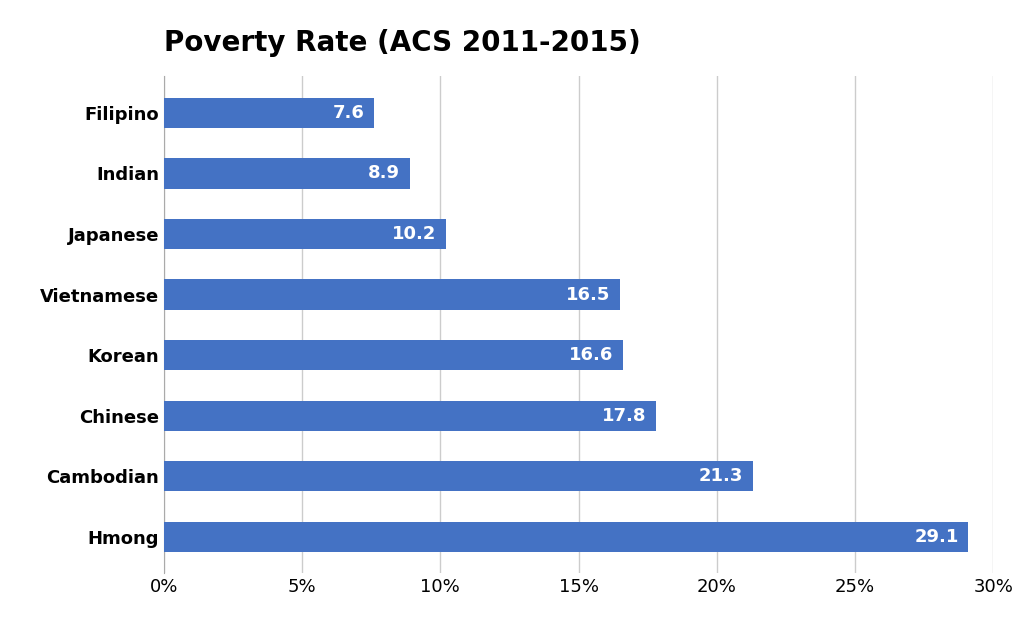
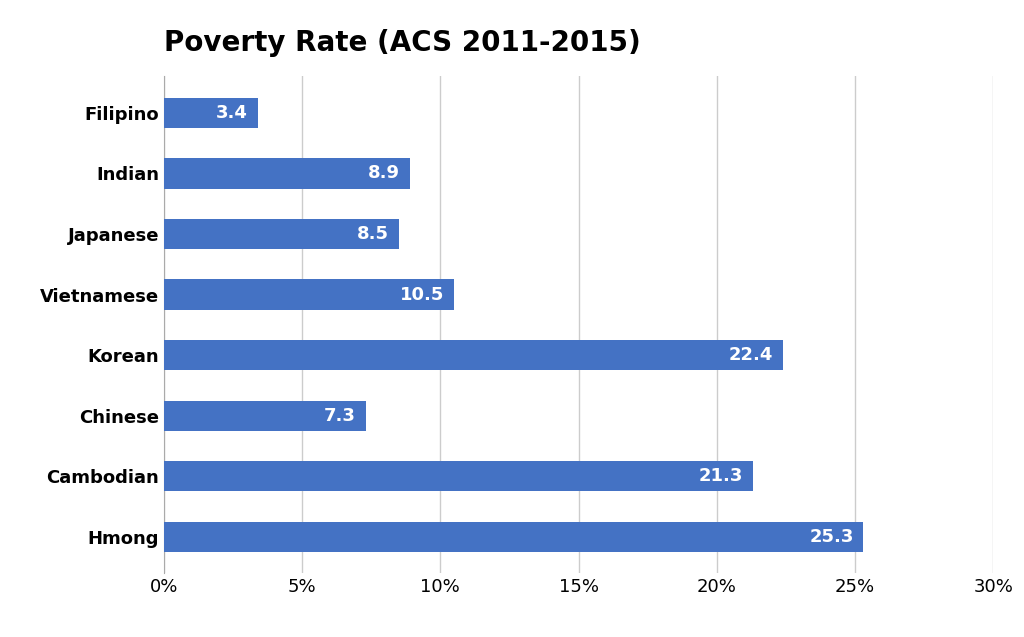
Filipino: 7.6 -> 3.4
Japanese: 10.2 -> 8.5
Vietnamese: 16.5 -> 10.5
Korean: 16.6 -> 22.4
Chinese: 17.8 -> 7.3
Hmong: 29.1 -> 25.3
